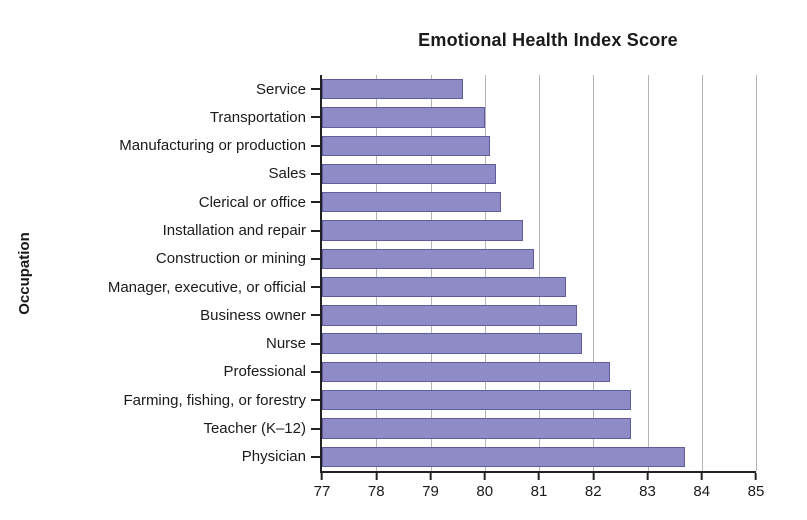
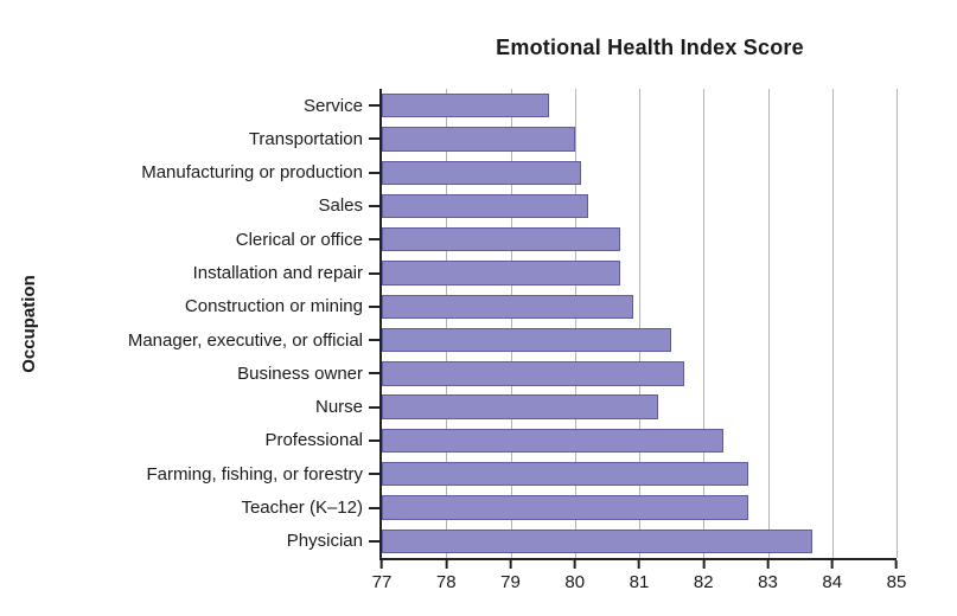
Clerical or office: 80.3 -> 80.7
Nurse: 81.8 -> 81.3
